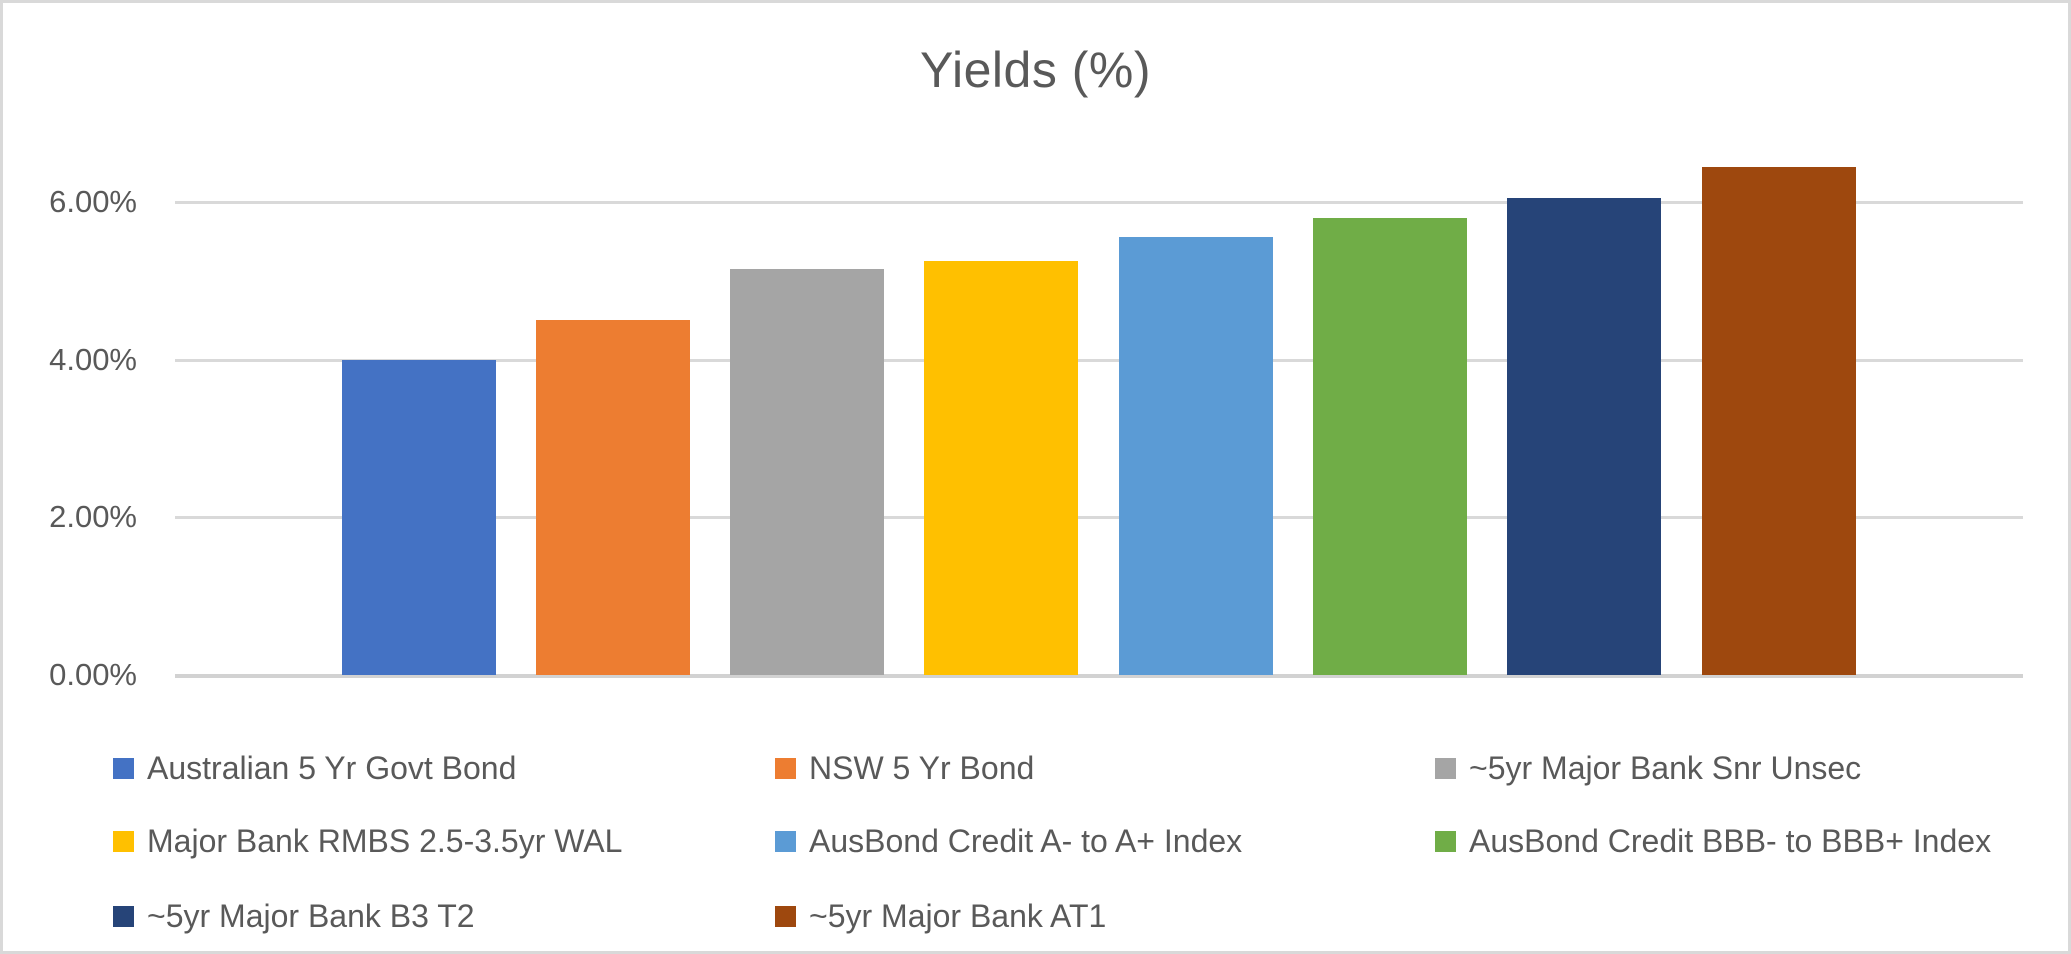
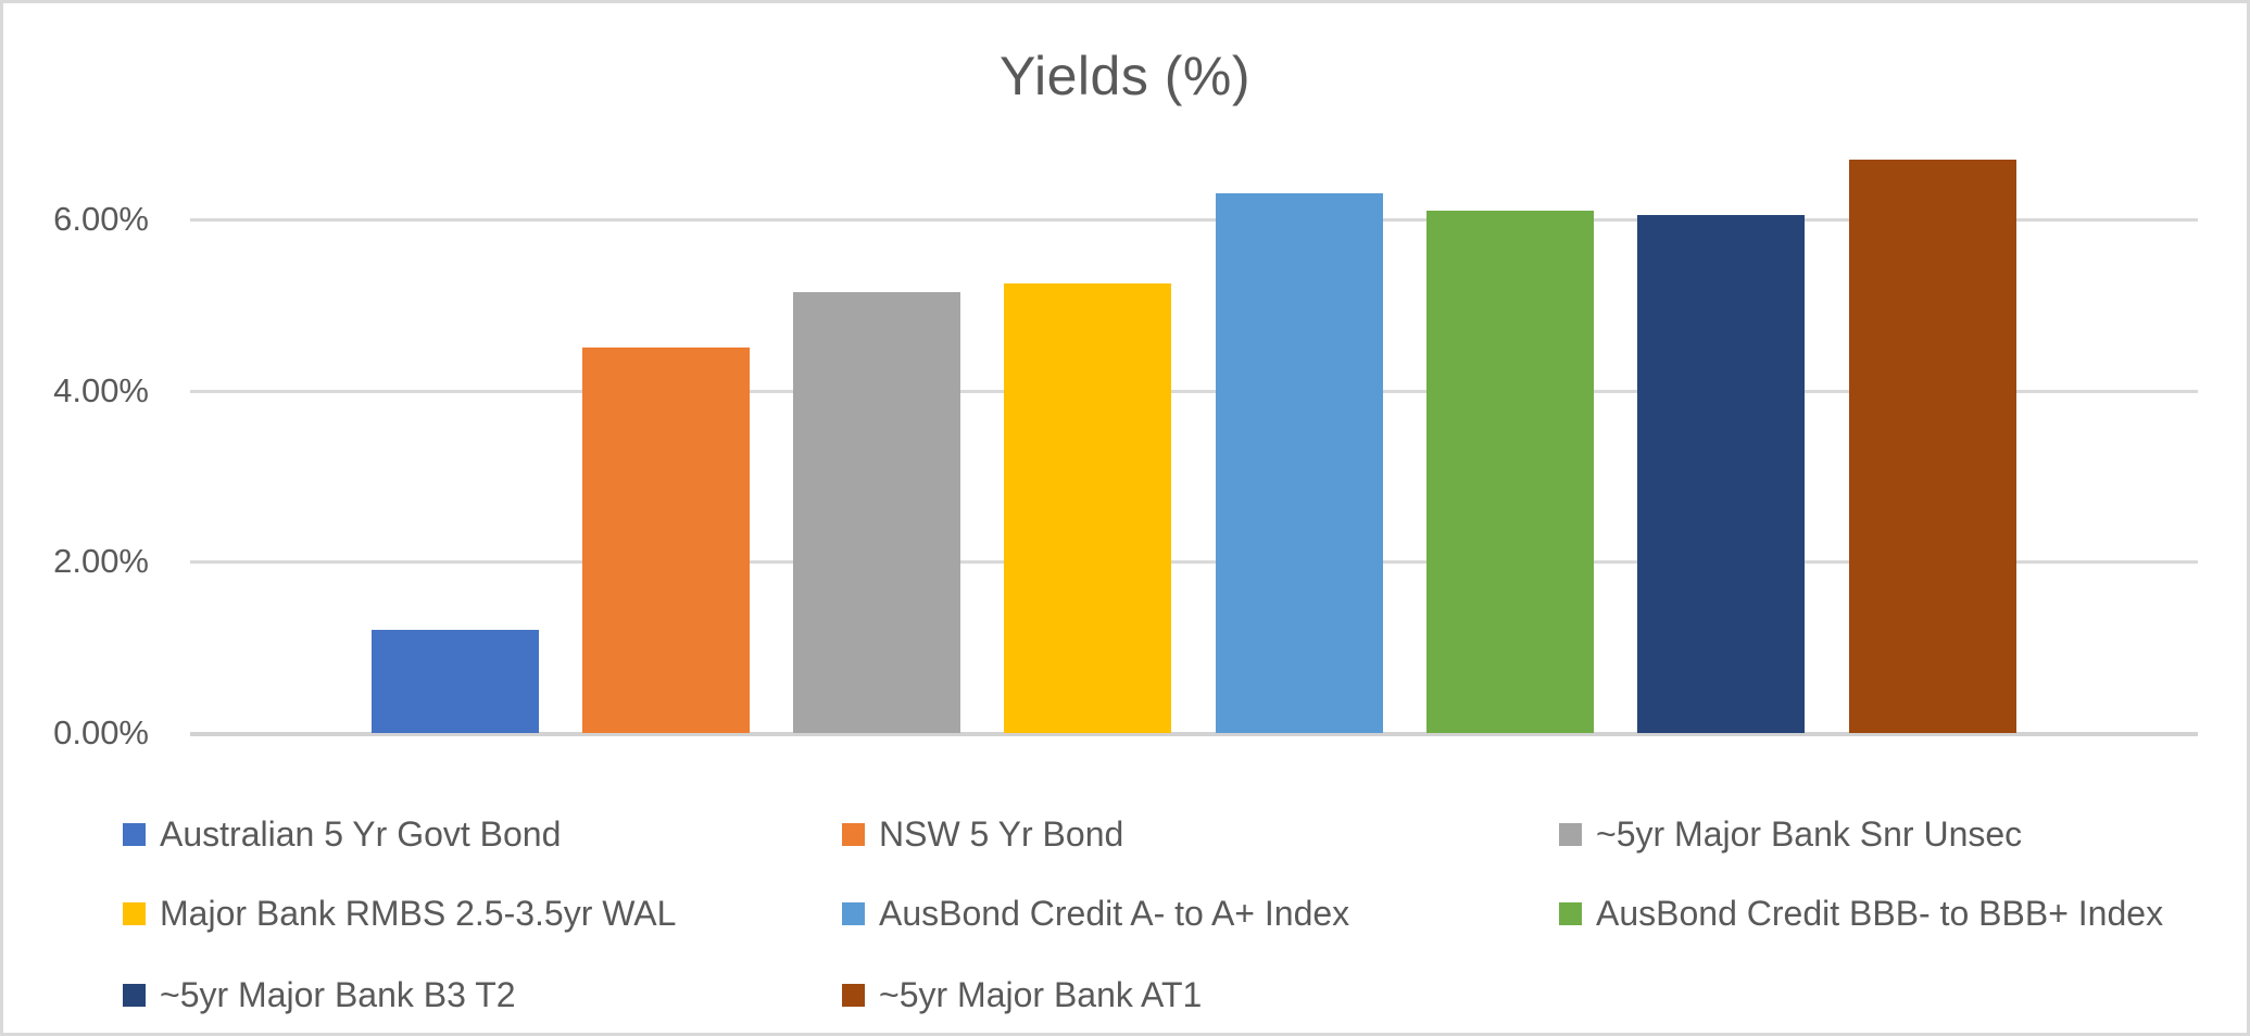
Australian 5 Yr Govt Bond: 4.0% -> 1.2%
AusBond Credit A- to A+ Index: 5.5% -> 6.3%
AusBond Credit BBB- to BBB+ Index: 5.8% -> 6.1%
~5yr Major Bank AT1: 6.5% -> 6.7%
